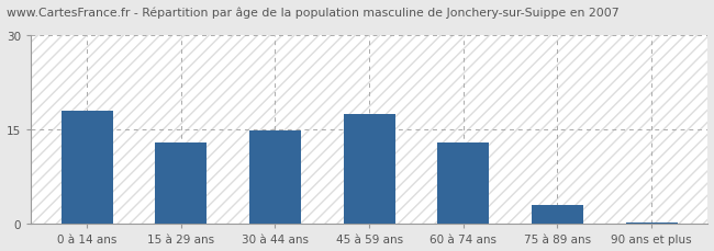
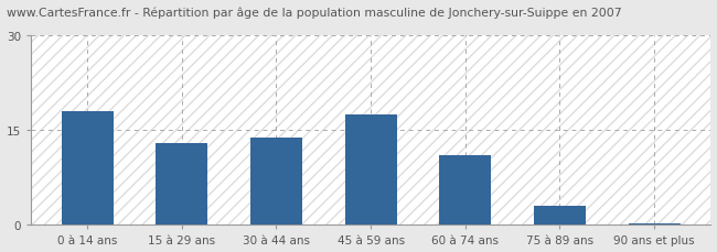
30 à 44 ans: 14.8 -> 13.8
60 à 74 ans: 13.0 -> 11.0
